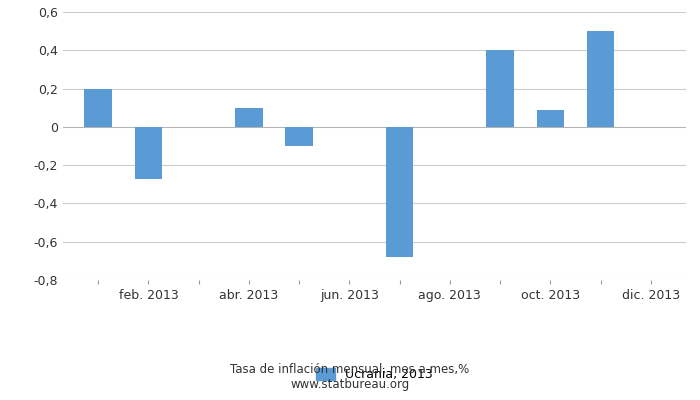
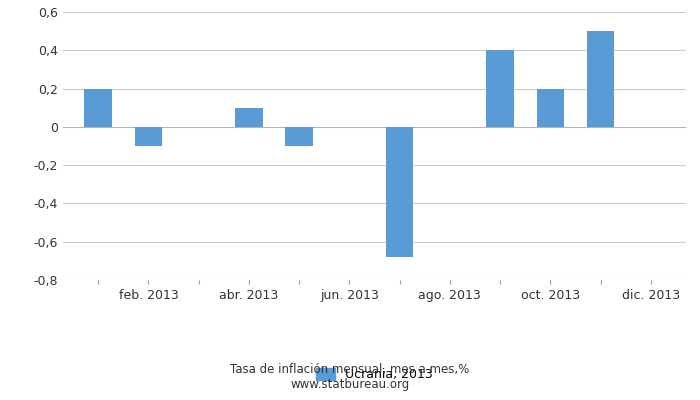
feb. 2013: -0,27 -> -0,10
oct. 2013: 0,09 -> 0,20
